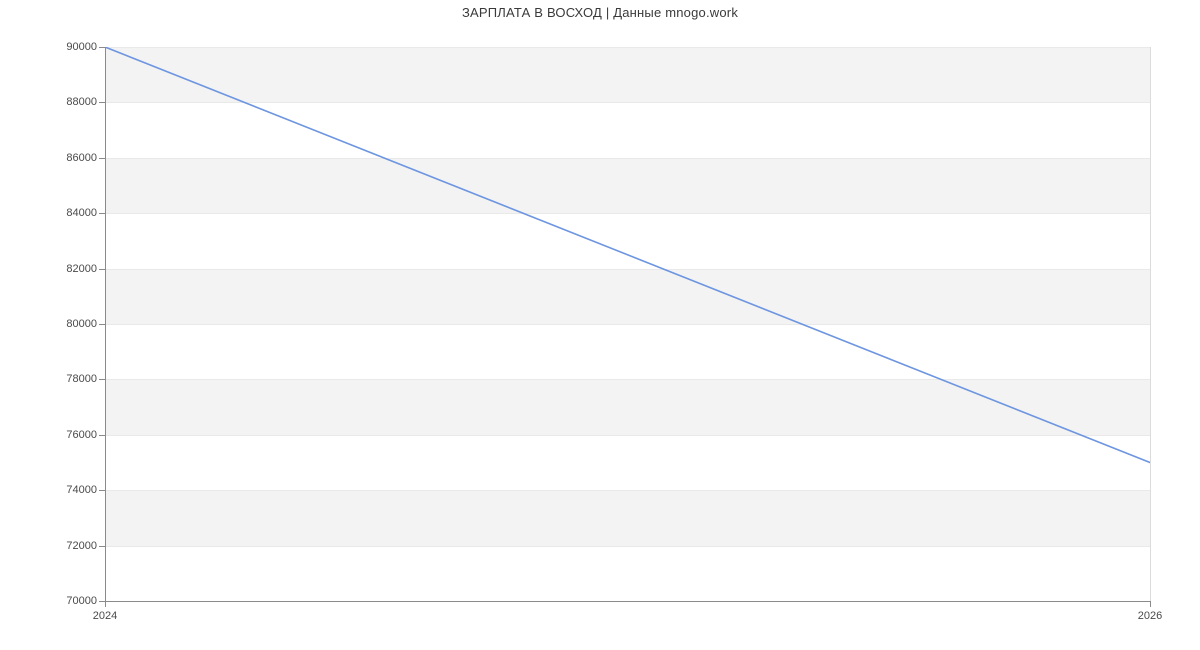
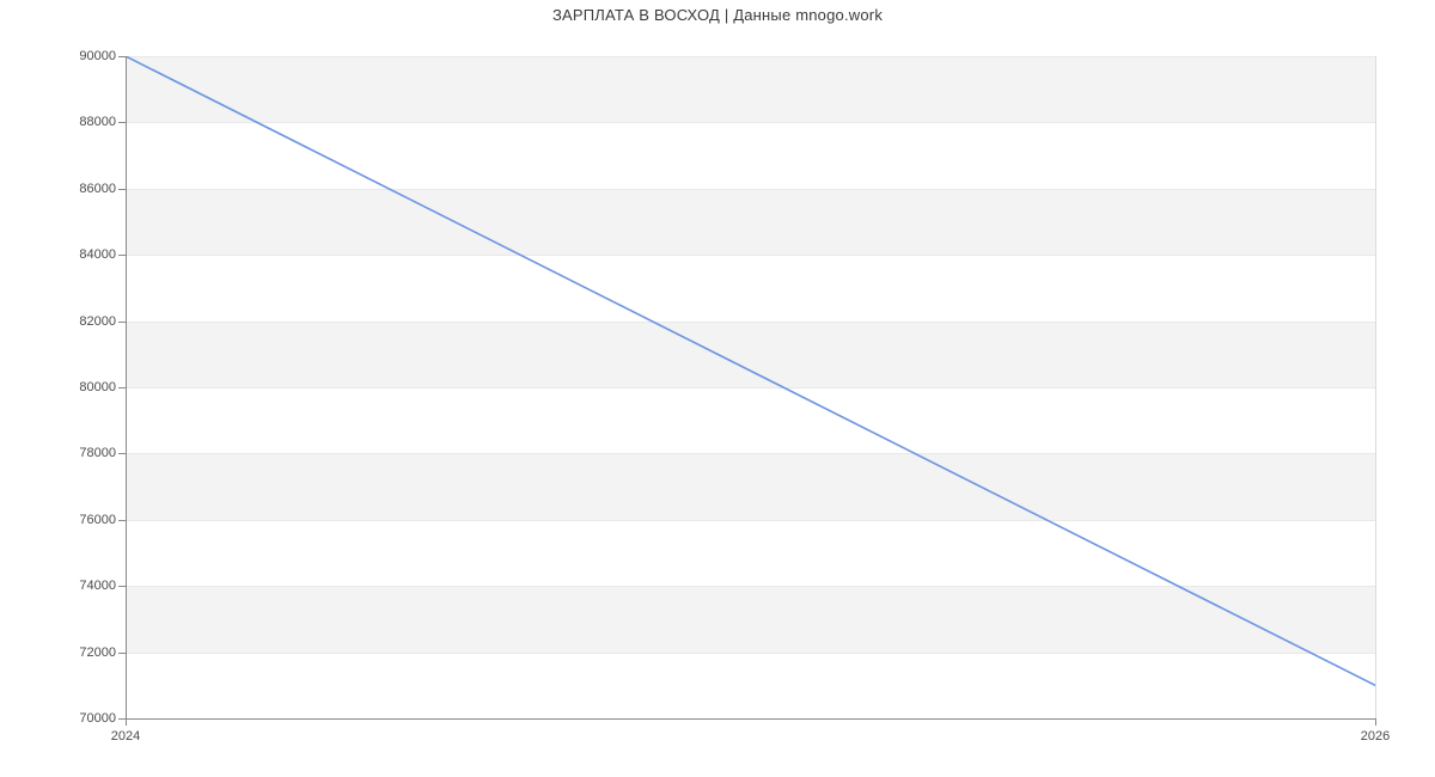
2026: 75000 -> 71000
